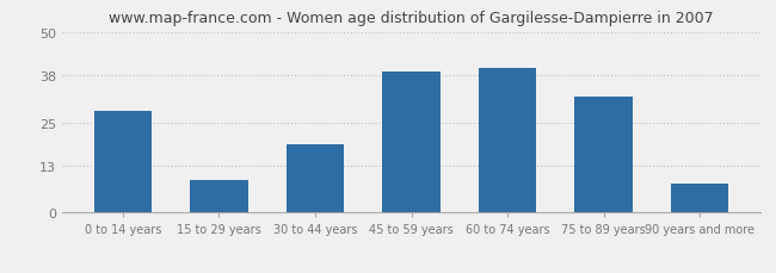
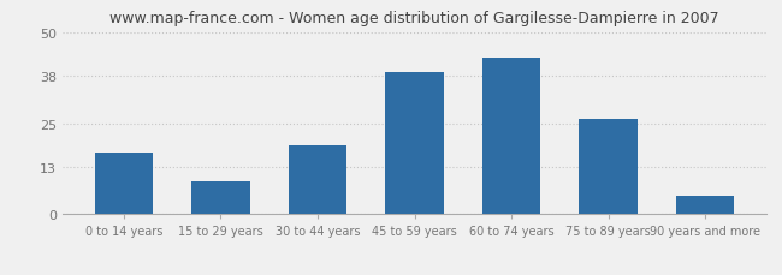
0 to 14 years: 28 -> 17
60 to 74 years: 40 -> 43
75 to 89 years: 32 -> 26
90 years and more: 8 -> 5
